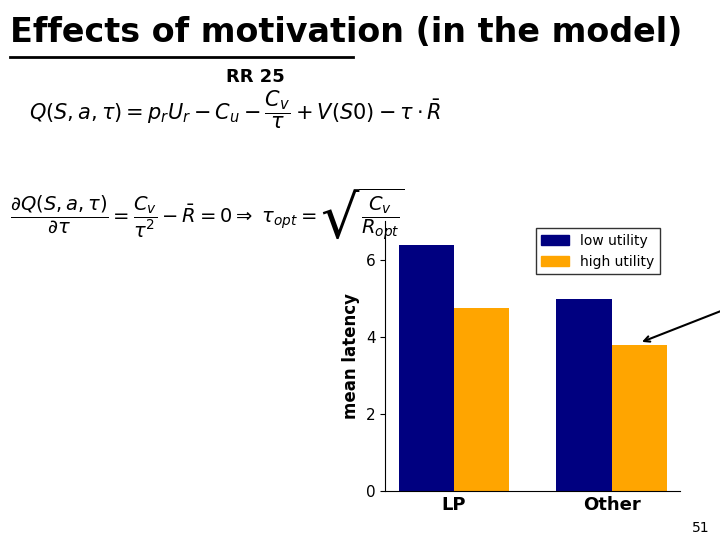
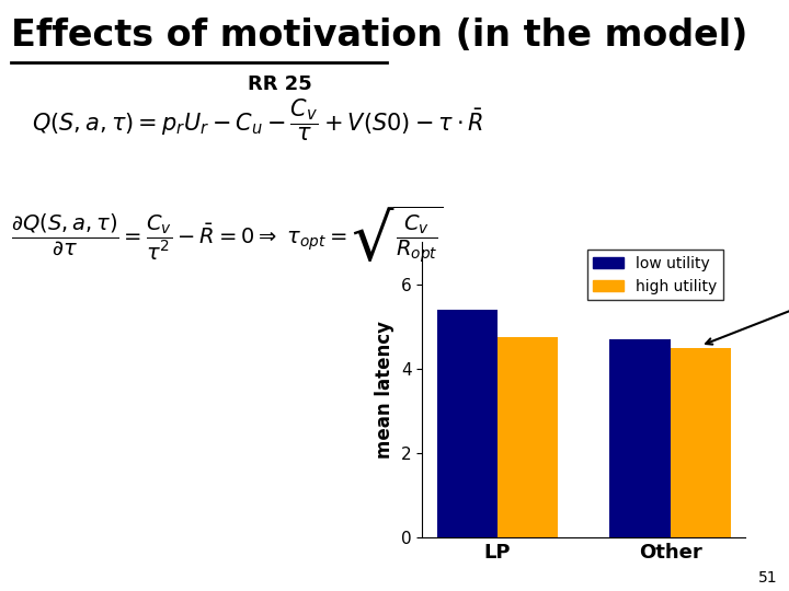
low utility/LP: 6.4 -> 5.4
low utility/Other: 5.0 -> 4.7
high utility/Other: 3.80 -> 4.50
